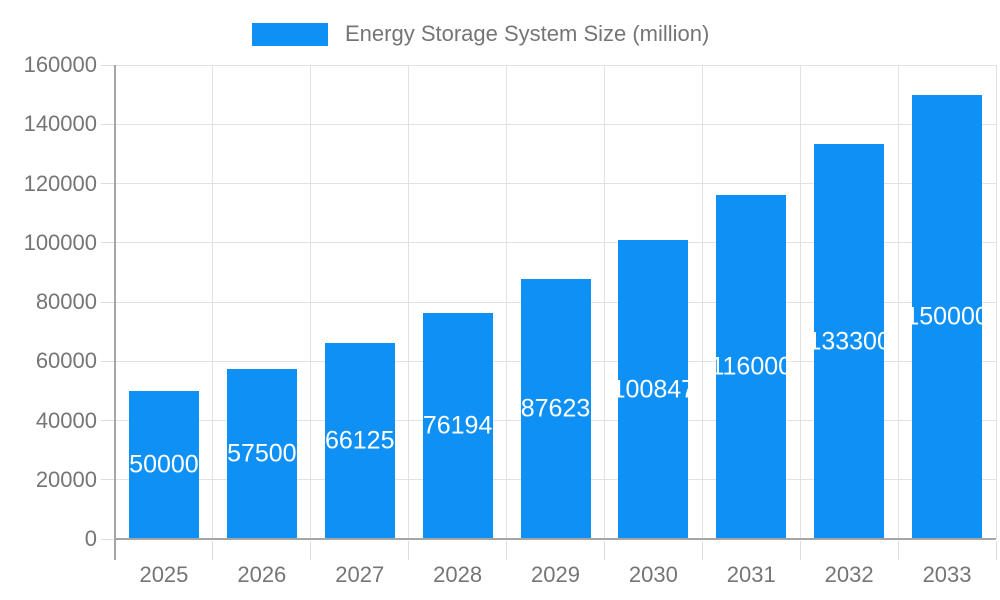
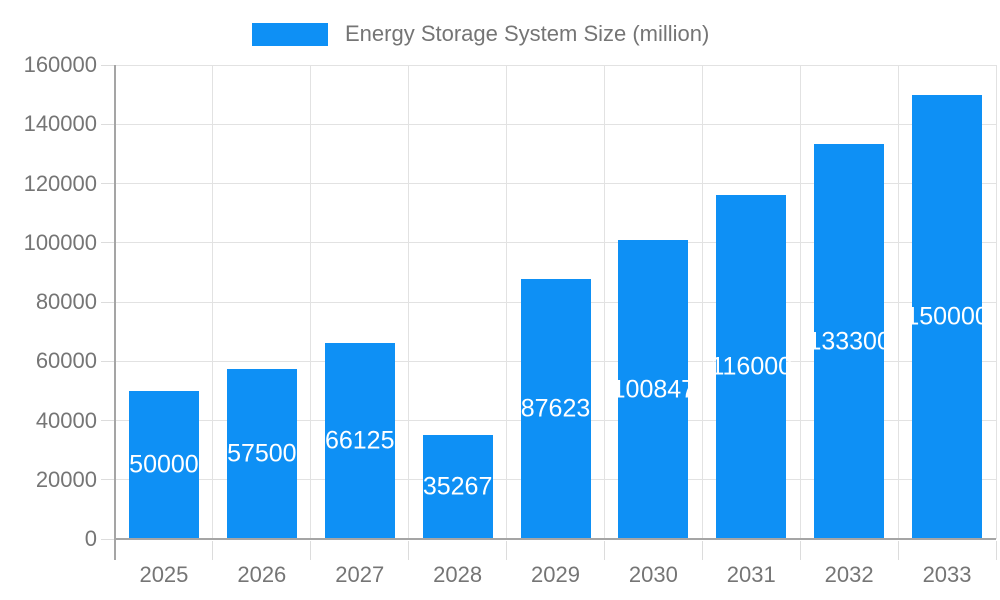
2028: 76194 -> 35267
